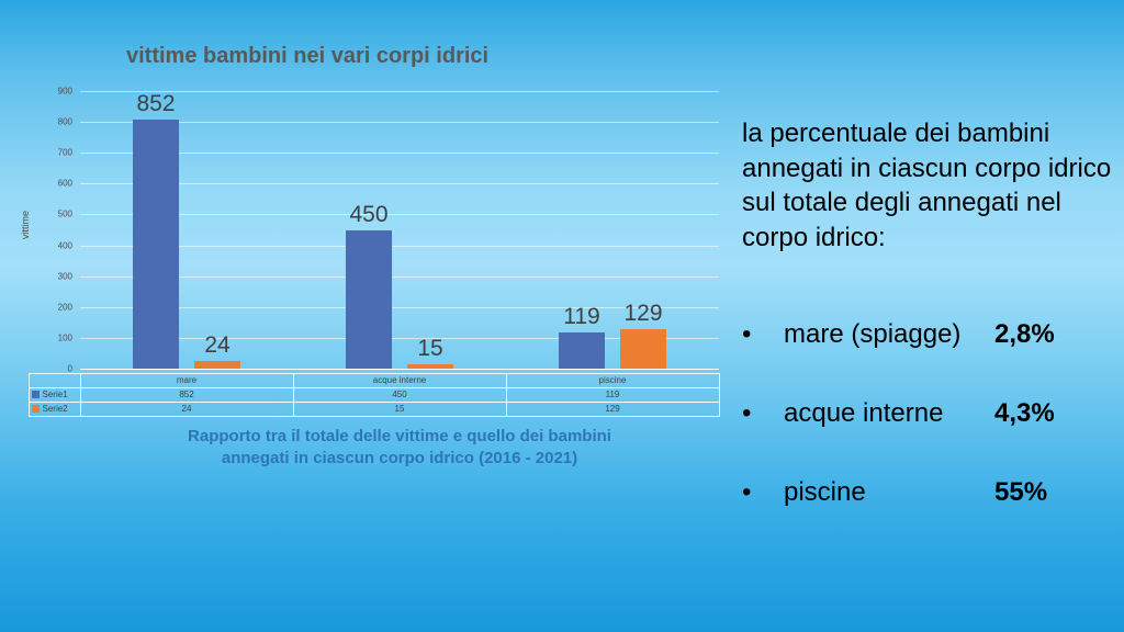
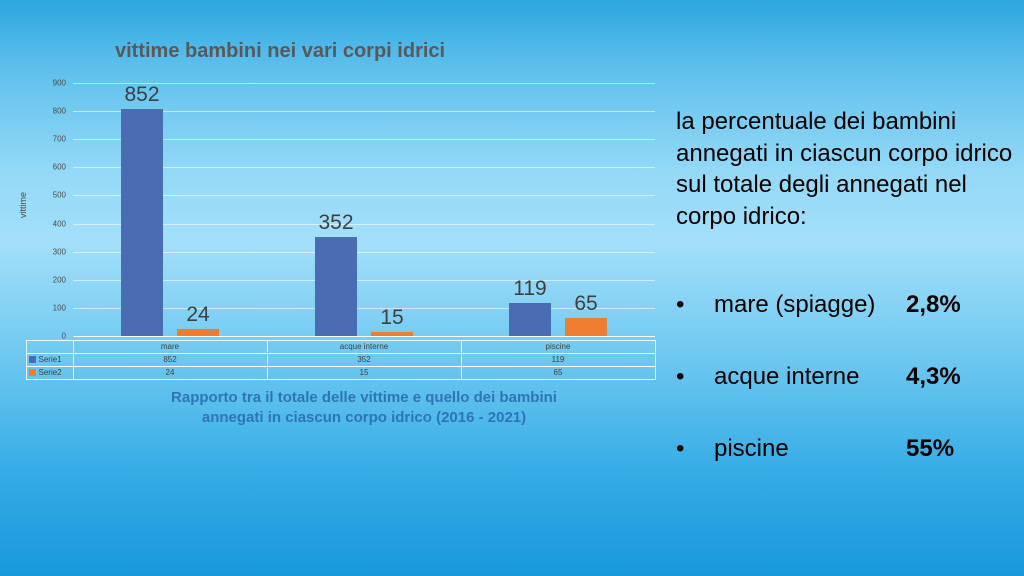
Serie1/acque interne: 450 -> 352
Serie2/piscine: 129 -> 65
